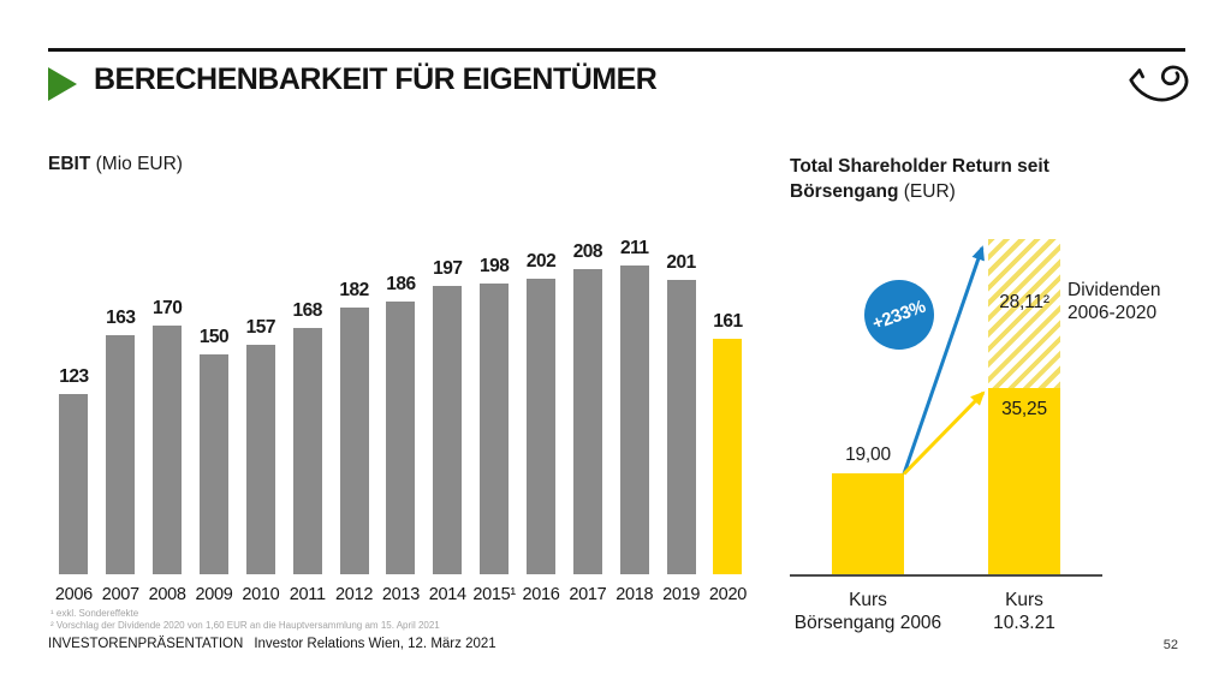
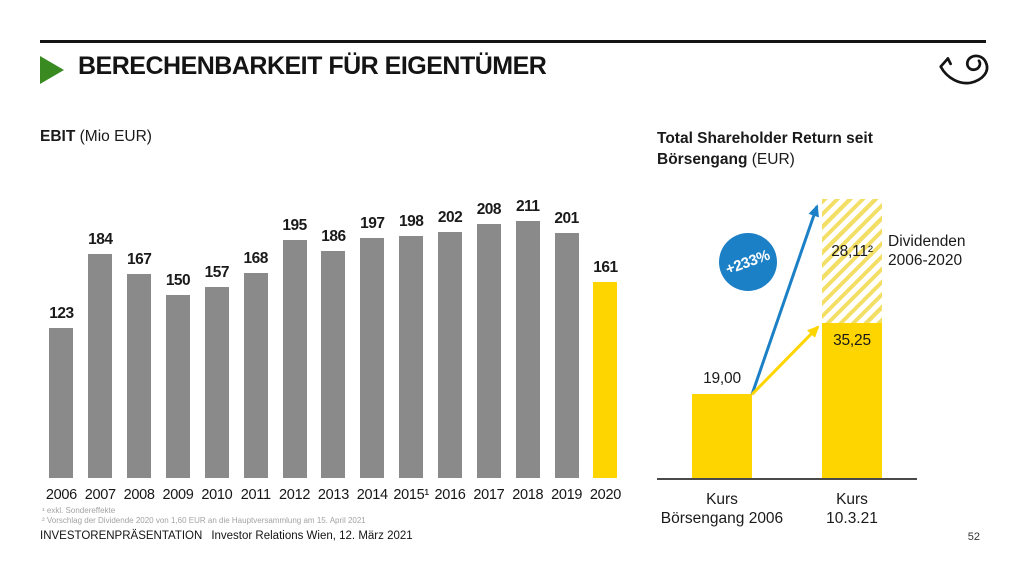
EBIT (Mio EUR)/2007: 163 -> 184
EBIT (Mio EUR)/2008: 170 -> 167
EBIT (Mio EUR)/2012: 182 -> 195
